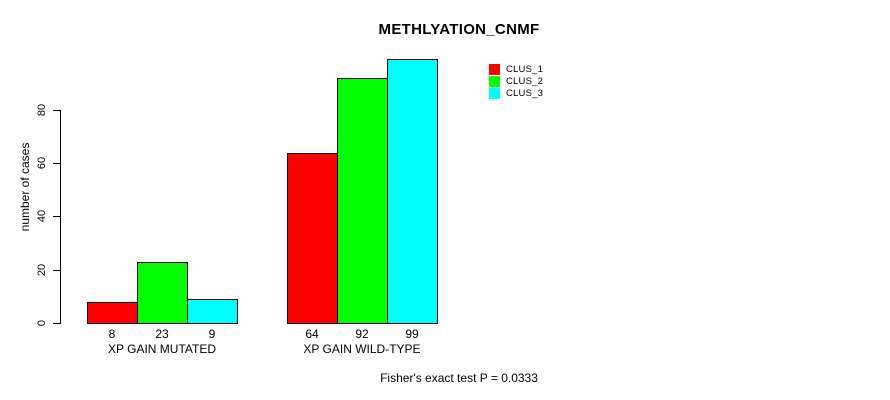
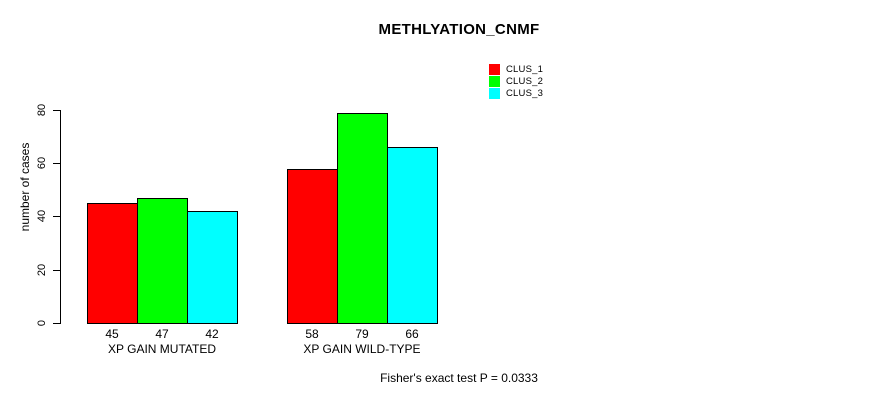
CLUS_1/XP GAIN MUTATED: 8 -> 45
CLUS_2/XP GAIN MUTATED: 23 -> 47
CLUS_3/XP GAIN MUTATED: 9 -> 42
CLUS_1/XP GAIN WILD-TYPE: 64 -> 58
CLUS_2/XP GAIN WILD-TYPE: 92 -> 79
CLUS_3/XP GAIN WILD-TYPE: 99 -> 66
